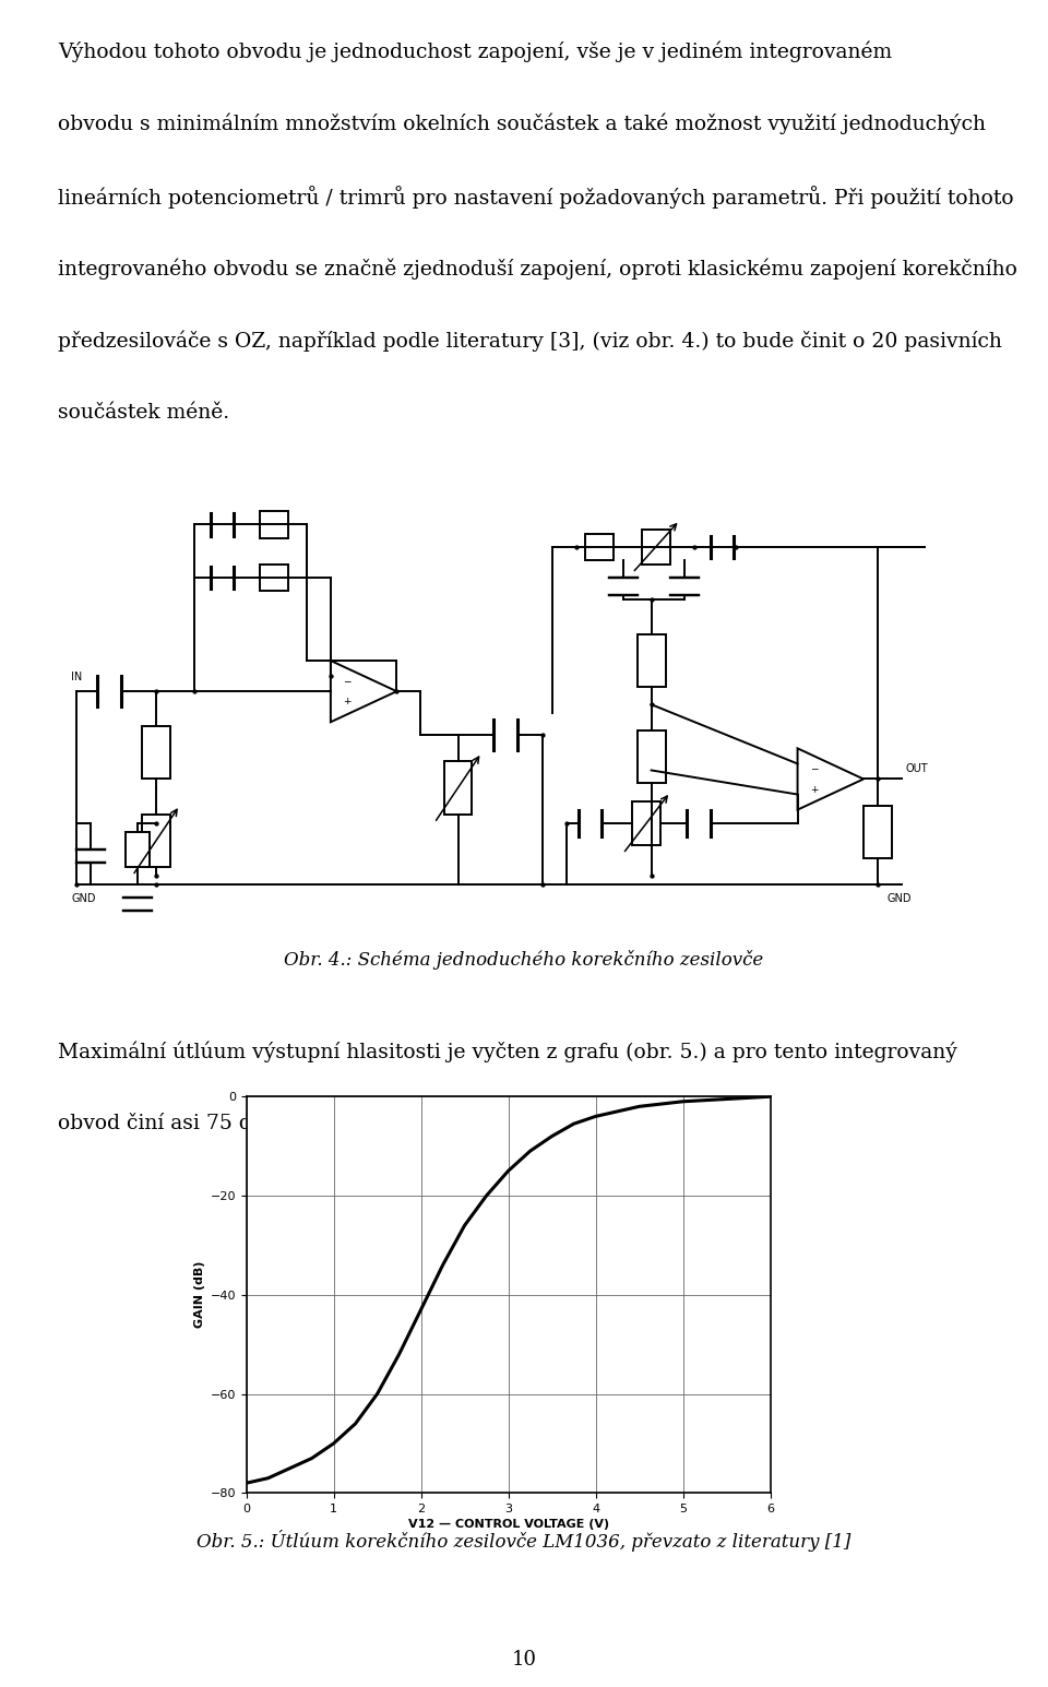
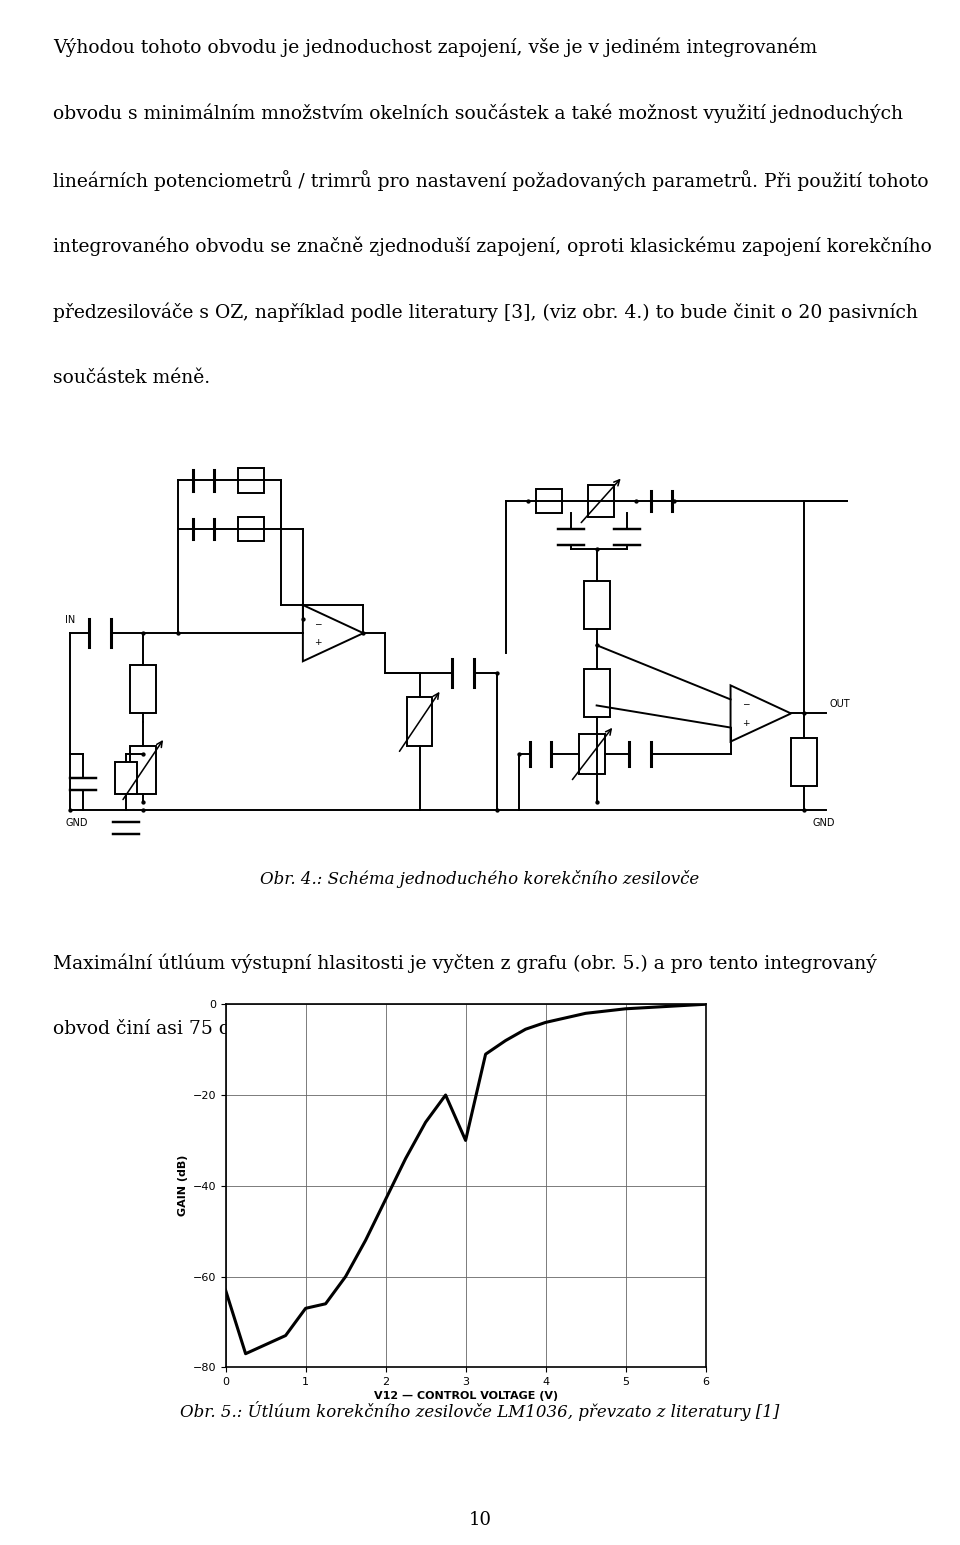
0: -78.0 -> -63.0
1: -70.0 -> -67.0
3: -15.0 -> -30.0
